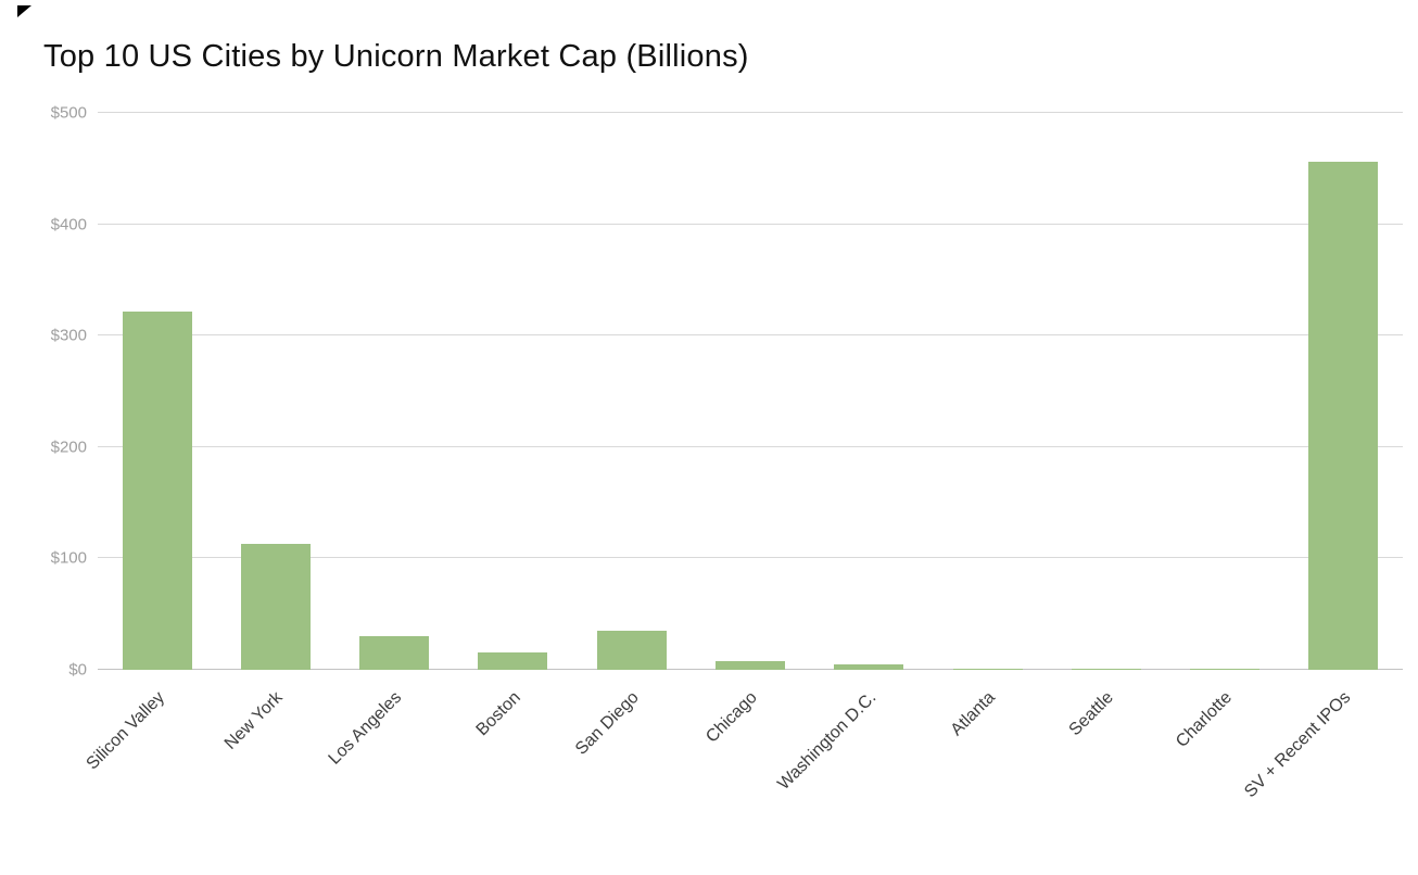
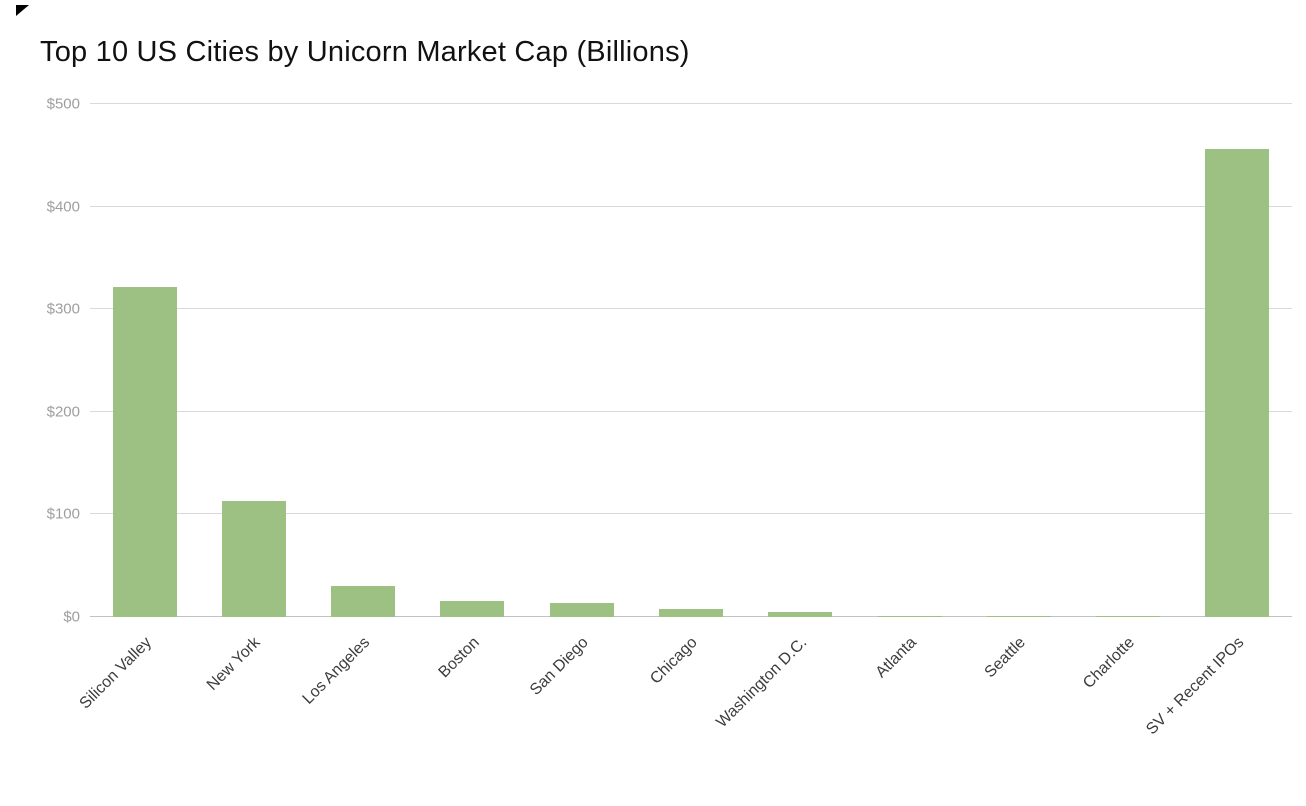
San Diego: $35 -> $14
